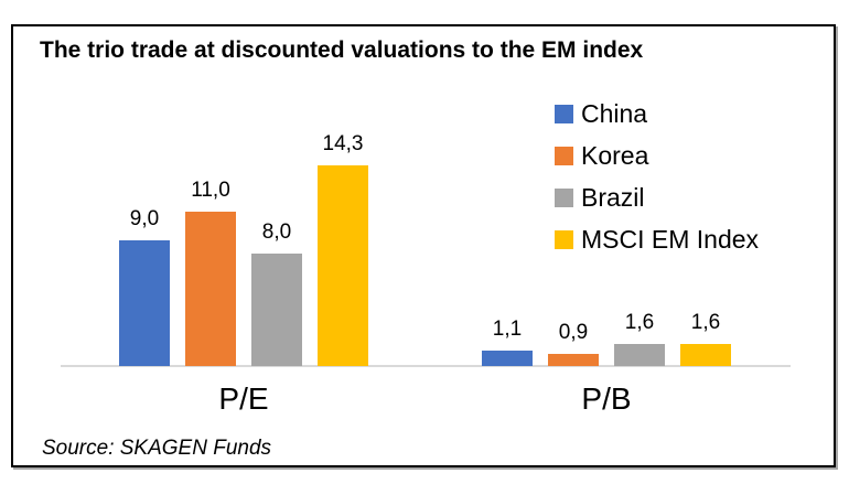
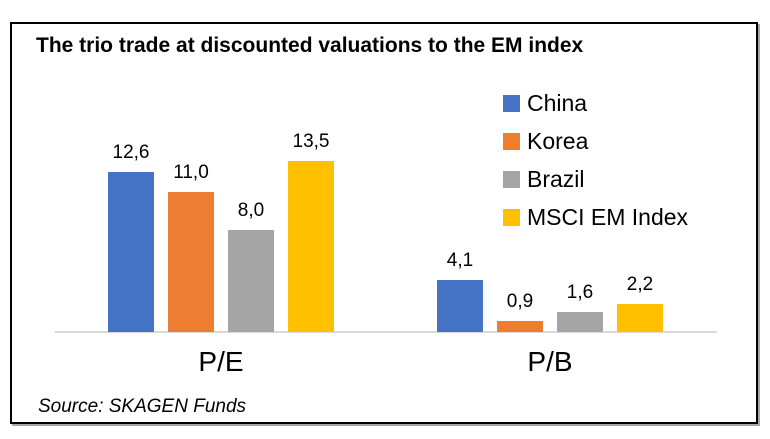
China/P/E: 9,0 -> 12,6
MSCI EM Index/P/E: 14,3 -> 13,5
China/P/B: 1,1 -> 4,1
MSCI EM Index/P/B: 1,6 -> 2,2
